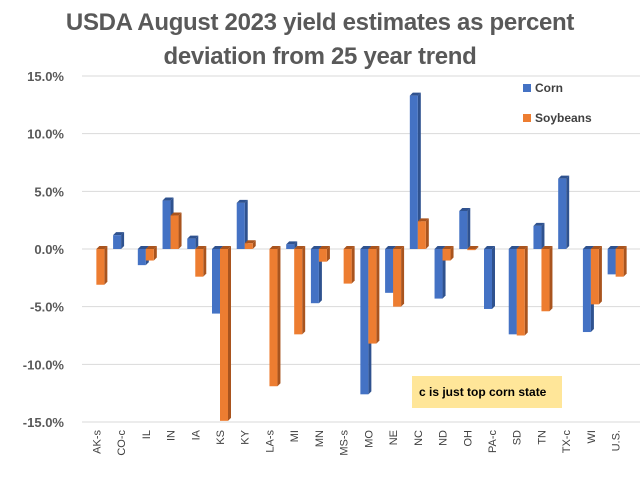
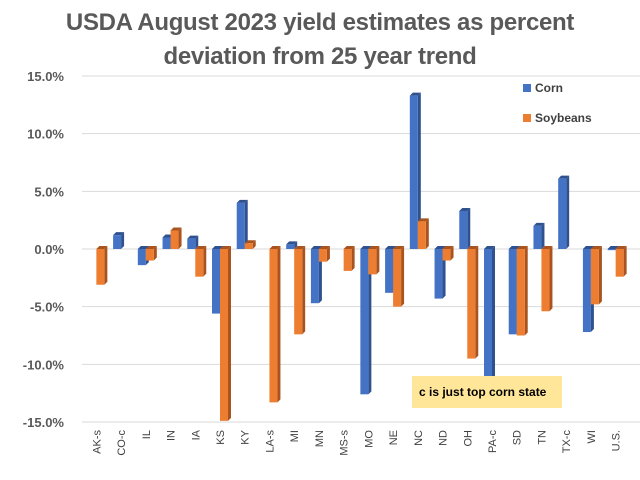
Corn/IN: 4.2% -> 1.0%
Soybeans/IN: 2.9% -> 1.6%
Soybeans/LA-s: -11.9% -> -13.3%
Soybeans/MS-s: -3.0% -> -1.9%
Soybeans/MO: -8.2% -> -2.2%
Soybeans/OH: -0.1% -> -9.5%
Corn/PA-c: -5.2% -> -11.9%
Corn/U.S.: -2.2% -> -0.1%
